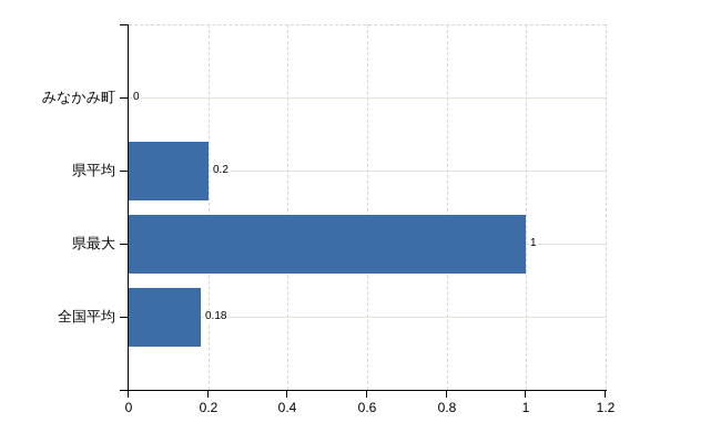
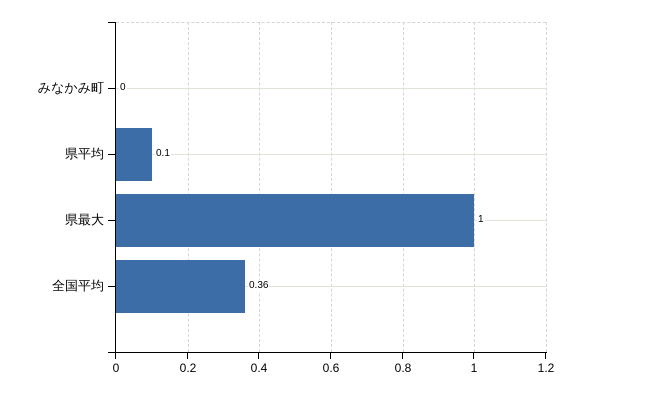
県平均: 0.2 -> 0.1
全国平均: 0.18 -> 0.36
